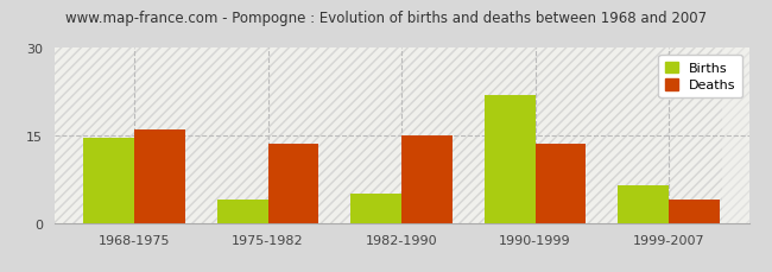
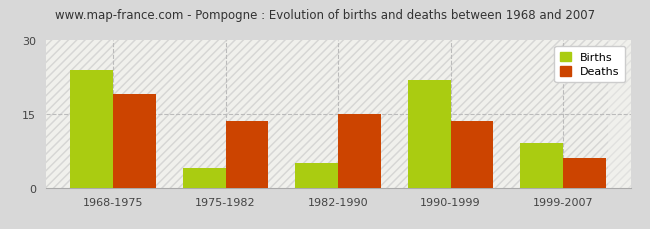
Births/1968-1975: 14.5 -> 24.0
Deaths/1968-1975: 16.0 -> 19.0
Births/1999-2007: 6.5 -> 9.0
Deaths/1999-2007: 4.0 -> 6.0
